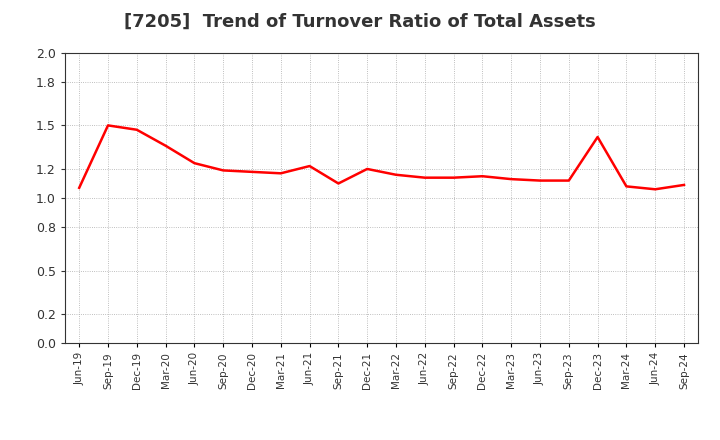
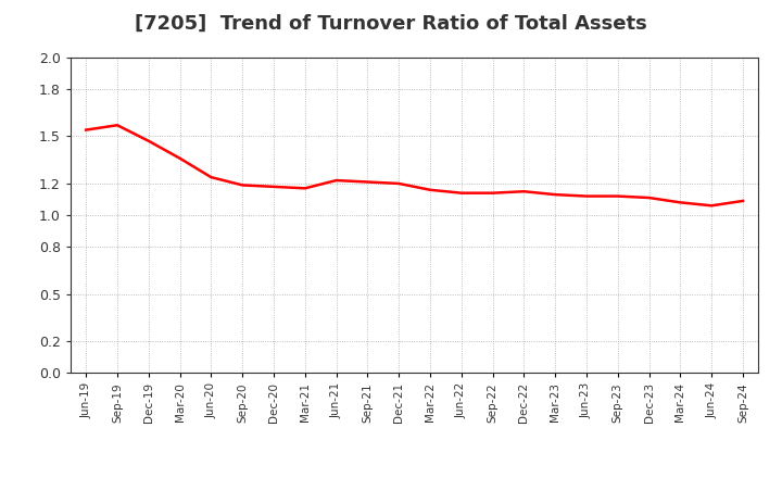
Jun-19: 1.07 -> 1.54
Sep-19: 1.50 -> 1.57
Sep-21: 1.10 -> 1.21
Dec-23: 1.42 -> 1.11
